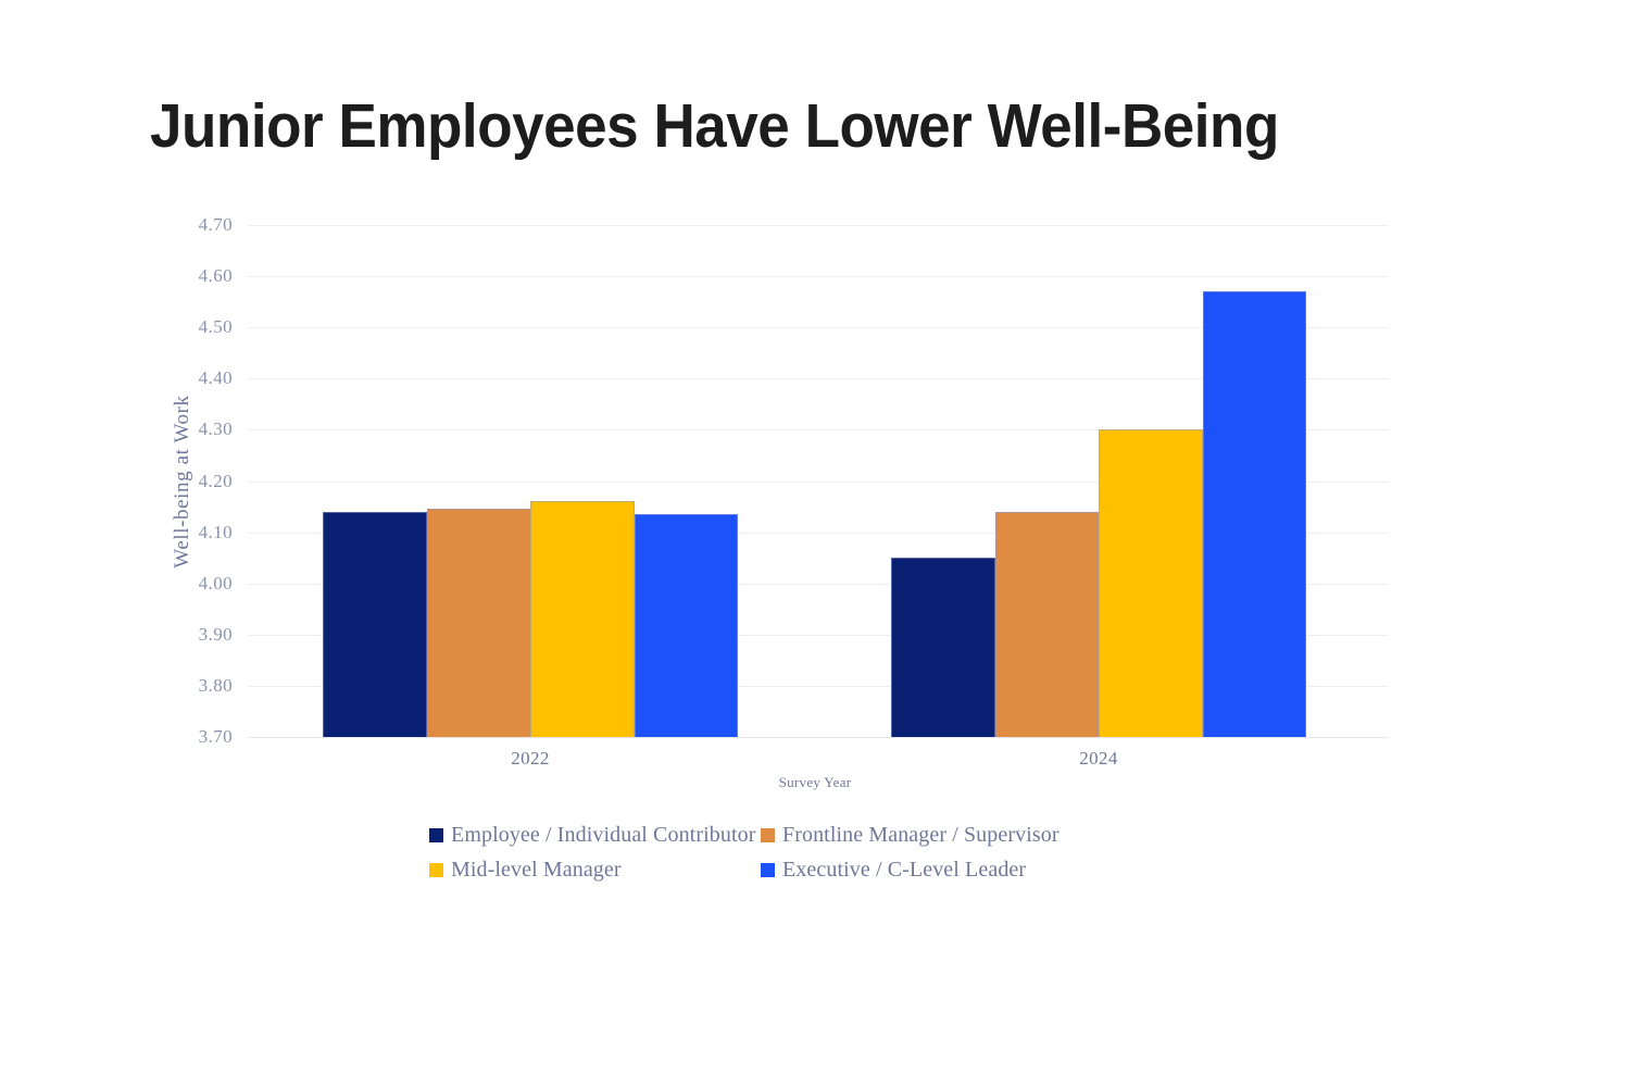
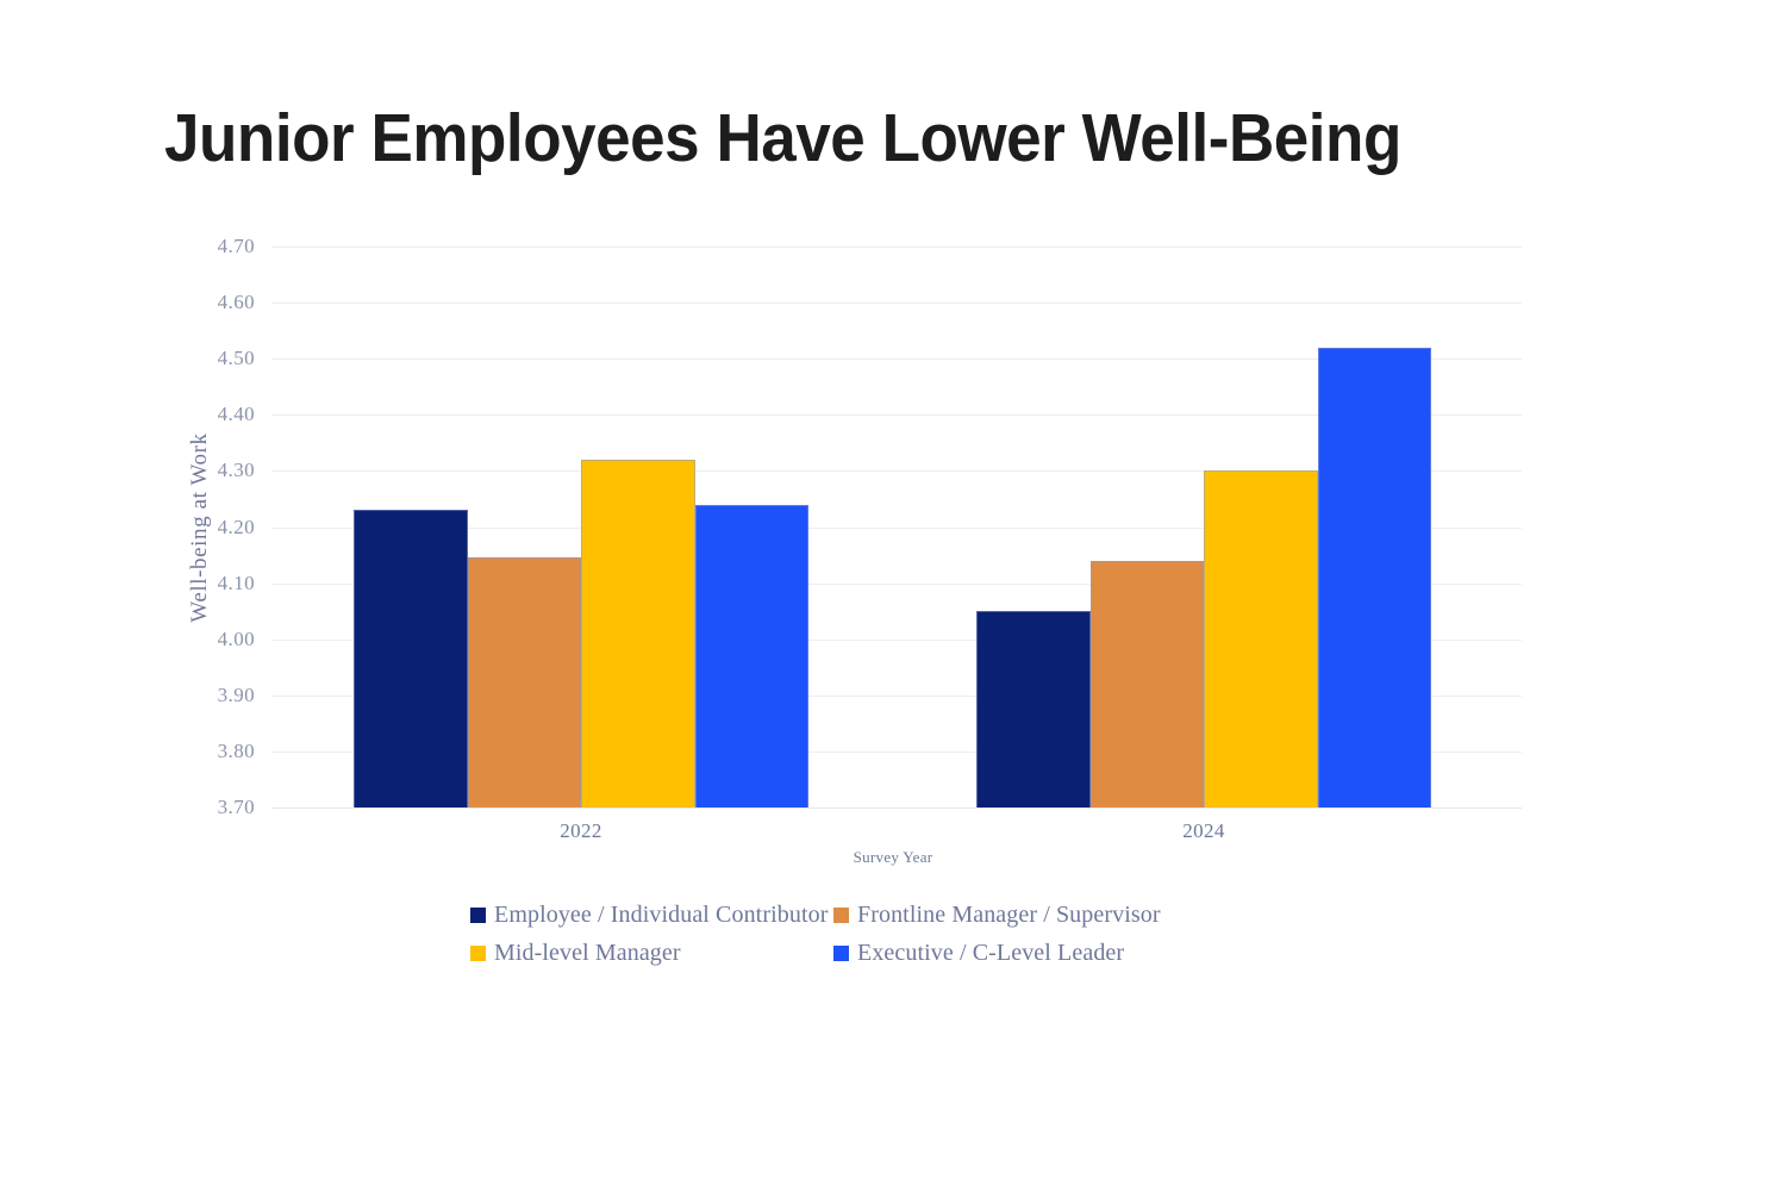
Employee / Individual Contributor/2022: 4.14 -> 4.23
Mid-level Manager/2022: 4.16 -> 4.32
Executive / C-Level Leader/2022: 4.13 -> 4.24
Executive / C-Level Leader/2024: 4.57 -> 4.52
